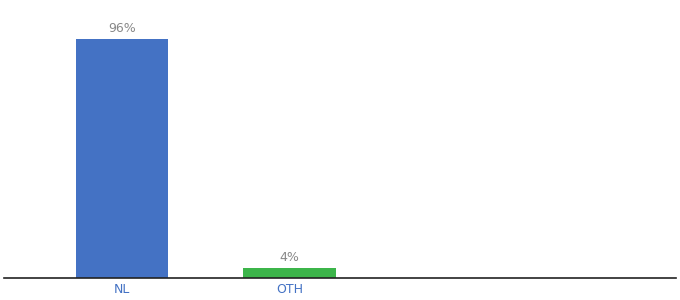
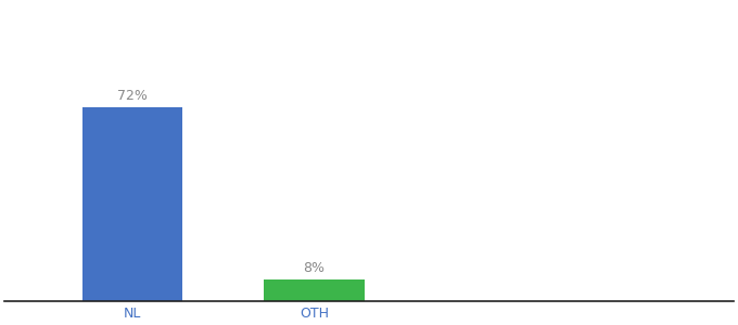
NL: 96% -> 72%
OTH: 4% -> 8%
